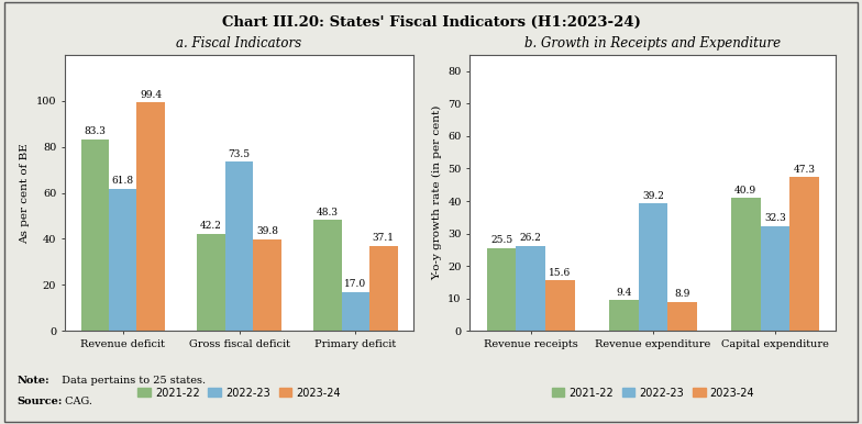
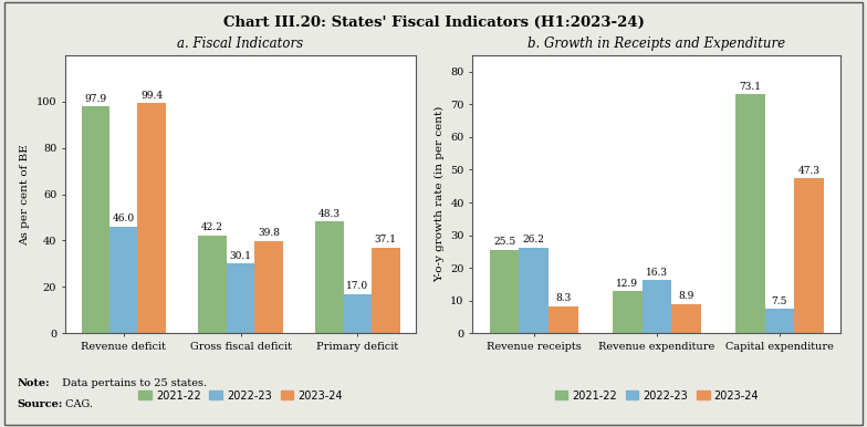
a. Fiscal Indicators/2021-22/Revenue deficit: 83.3 -> 97.9
a. Fiscal Indicators/2022-23/Revenue deficit: 61.8 -> 46.0
a. Fiscal Indicators/2022-23/Gross fiscal deficit: 73.5 -> 30.1
b. Growth in Receipts and Expenditure/2023-24/Revenue receipts: 15.6 -> 8.3
b. Growth in Receipts and Expenditure/2021-22/Revenue expenditure: 9.4 -> 12.9
b. Growth in Receipts and Expenditure/2022-23/Revenue expenditure: 39.2 -> 16.3
b. Growth in Receipts and Expenditure/2021-22/Capital expenditure: 40.9 -> 73.1
b. Growth in Receipts and Expenditure/2022-23/Capital expenditure: 32.3 -> 7.5
